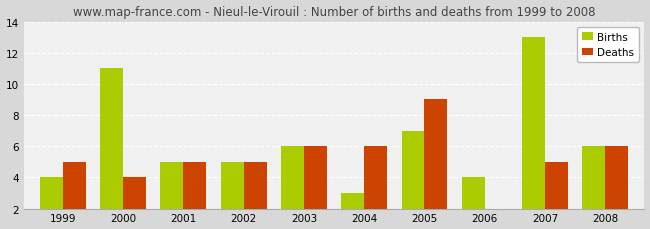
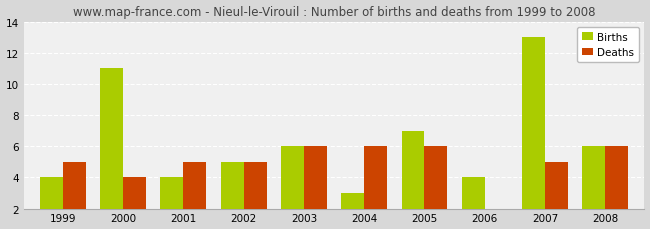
Births/2001: 5 -> 4
Deaths/2005: 9 -> 6
